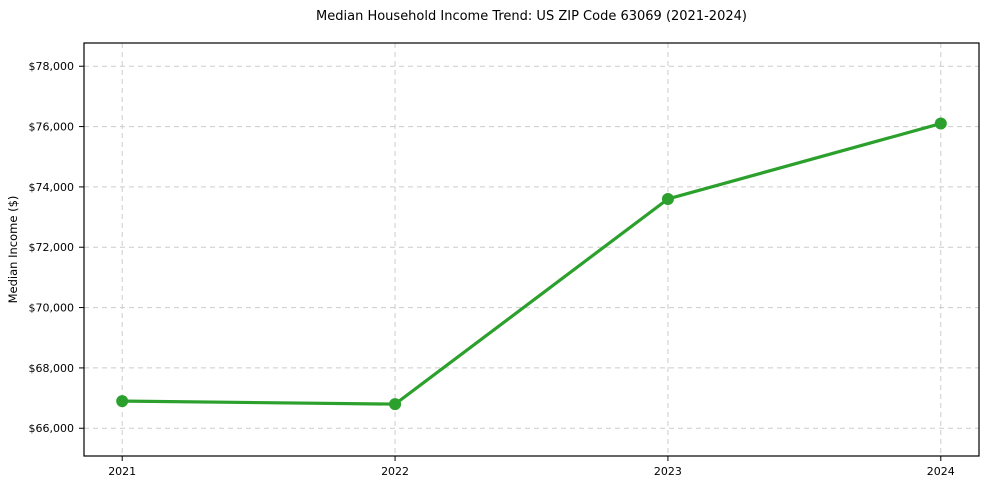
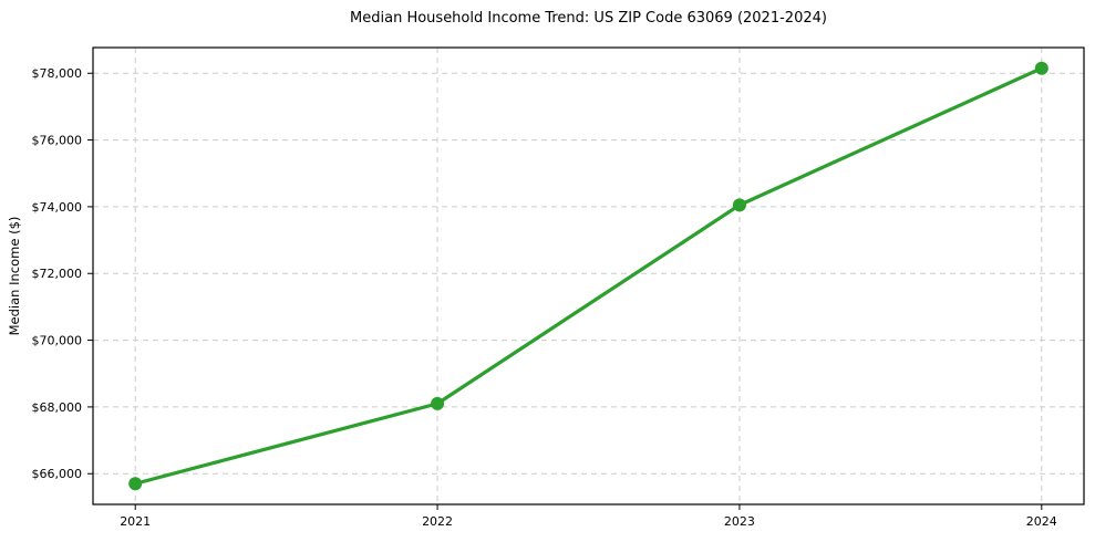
2021: $66900 -> $65700
2022: $66800 -> $68100
2023: $73600 -> $74000
2024: $76100 -> $78200
